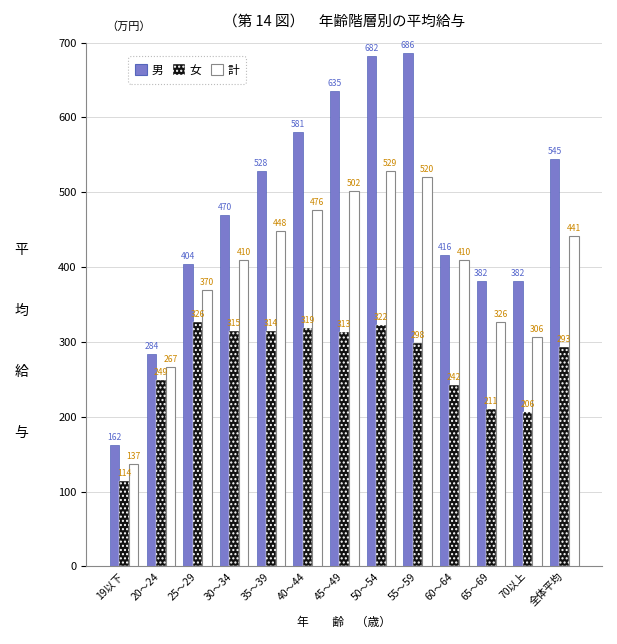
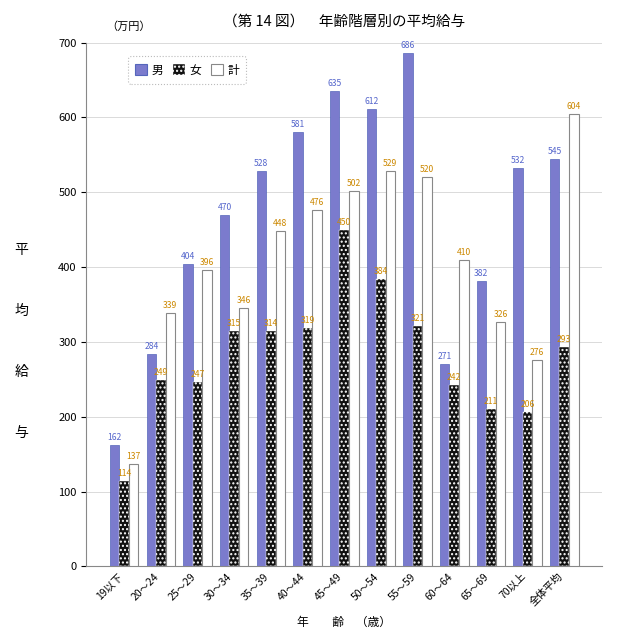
計/20～24: 267 -> 339
女/25～29: 326 -> 247
計/25～29: 370 -> 396
計/30～34: 410 -> 346
女/45～49: 313 -> 450
男/50～54: 682 -> 612
女/50～54: 322 -> 384
女/55～59: 298 -> 321
男/60～64: 416 -> 271
男/70以上: 382 -> 532
計/70以上: 306 -> 276
計/全体平均: 441 -> 604
